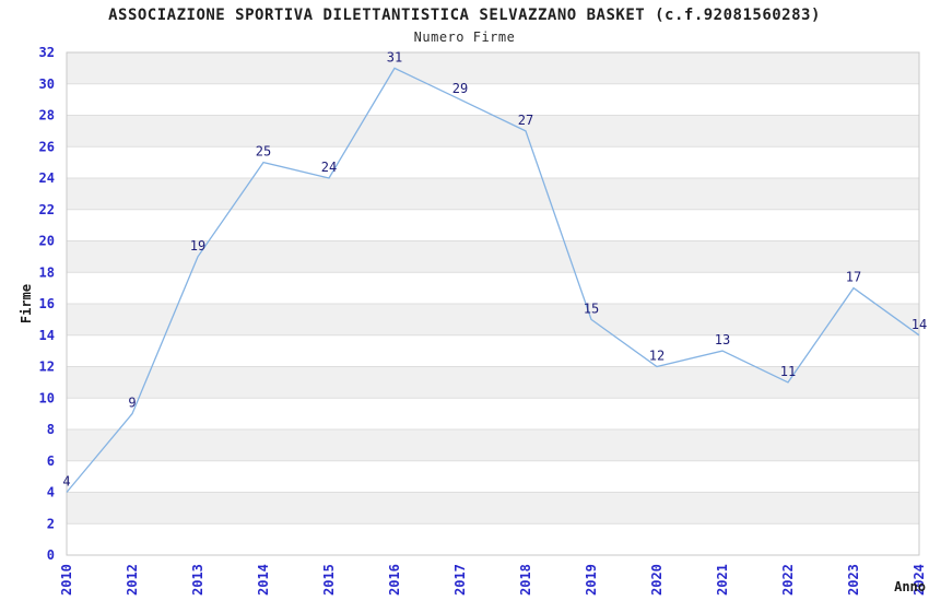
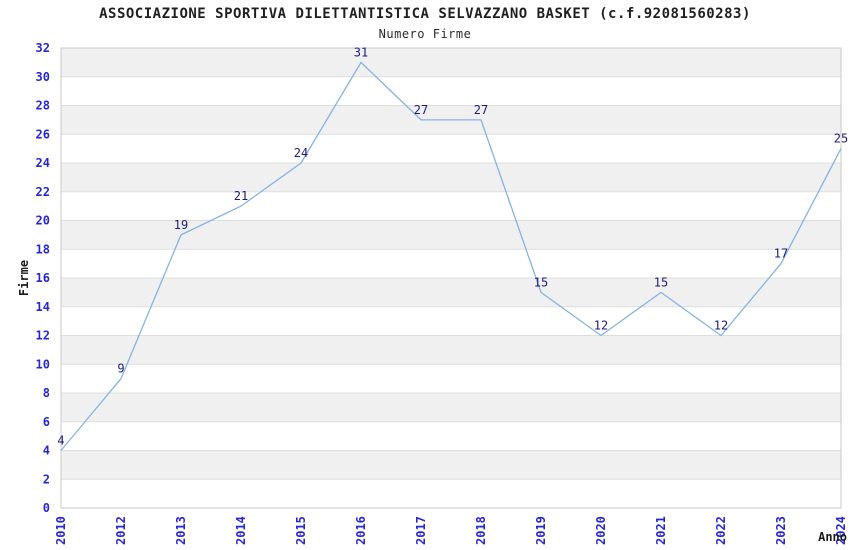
2014: 25 -> 21
2017: 29 -> 27
2021: 13 -> 15
2022: 11 -> 12
2024: 14 -> 25
